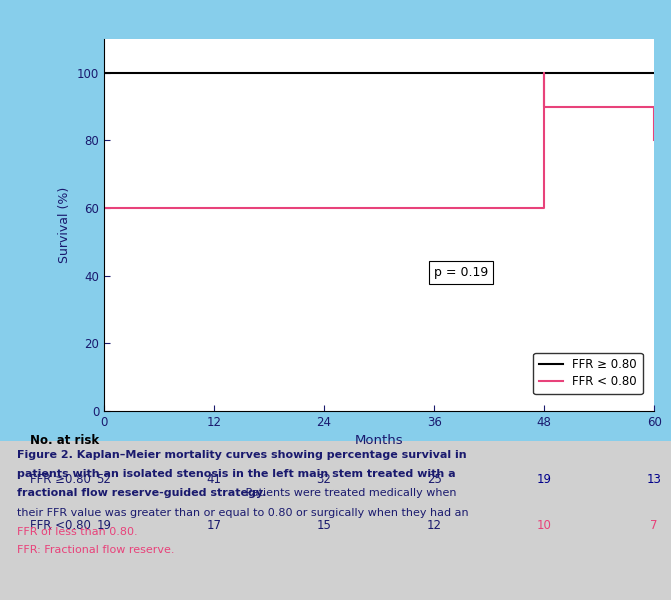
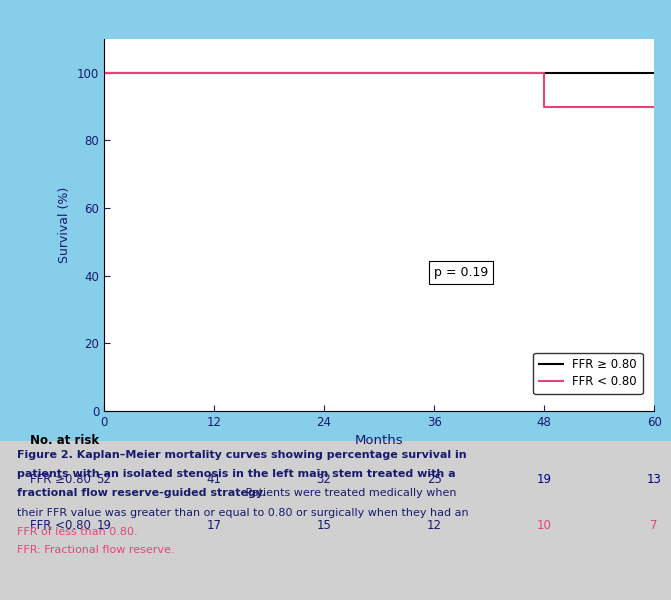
FFR < 0.80/0: 60 -> 100
FFR < 0.80/60: 80 -> 90
